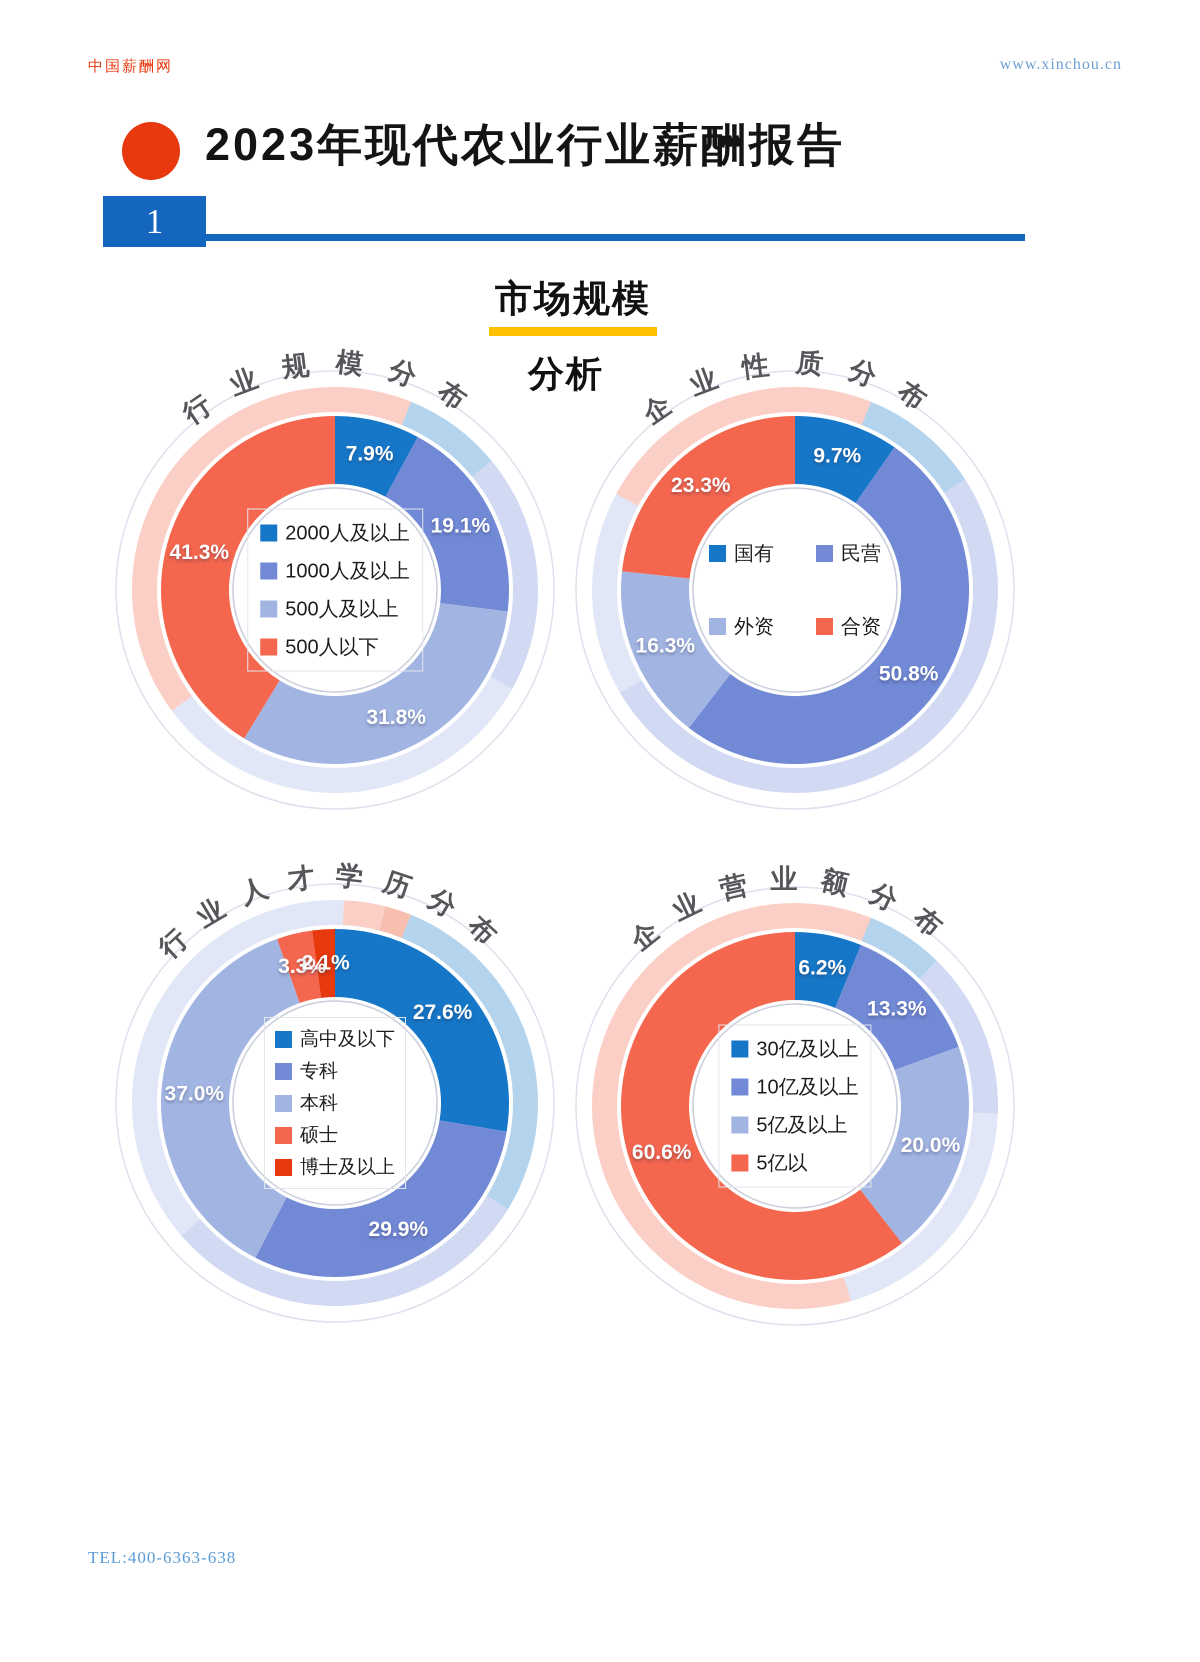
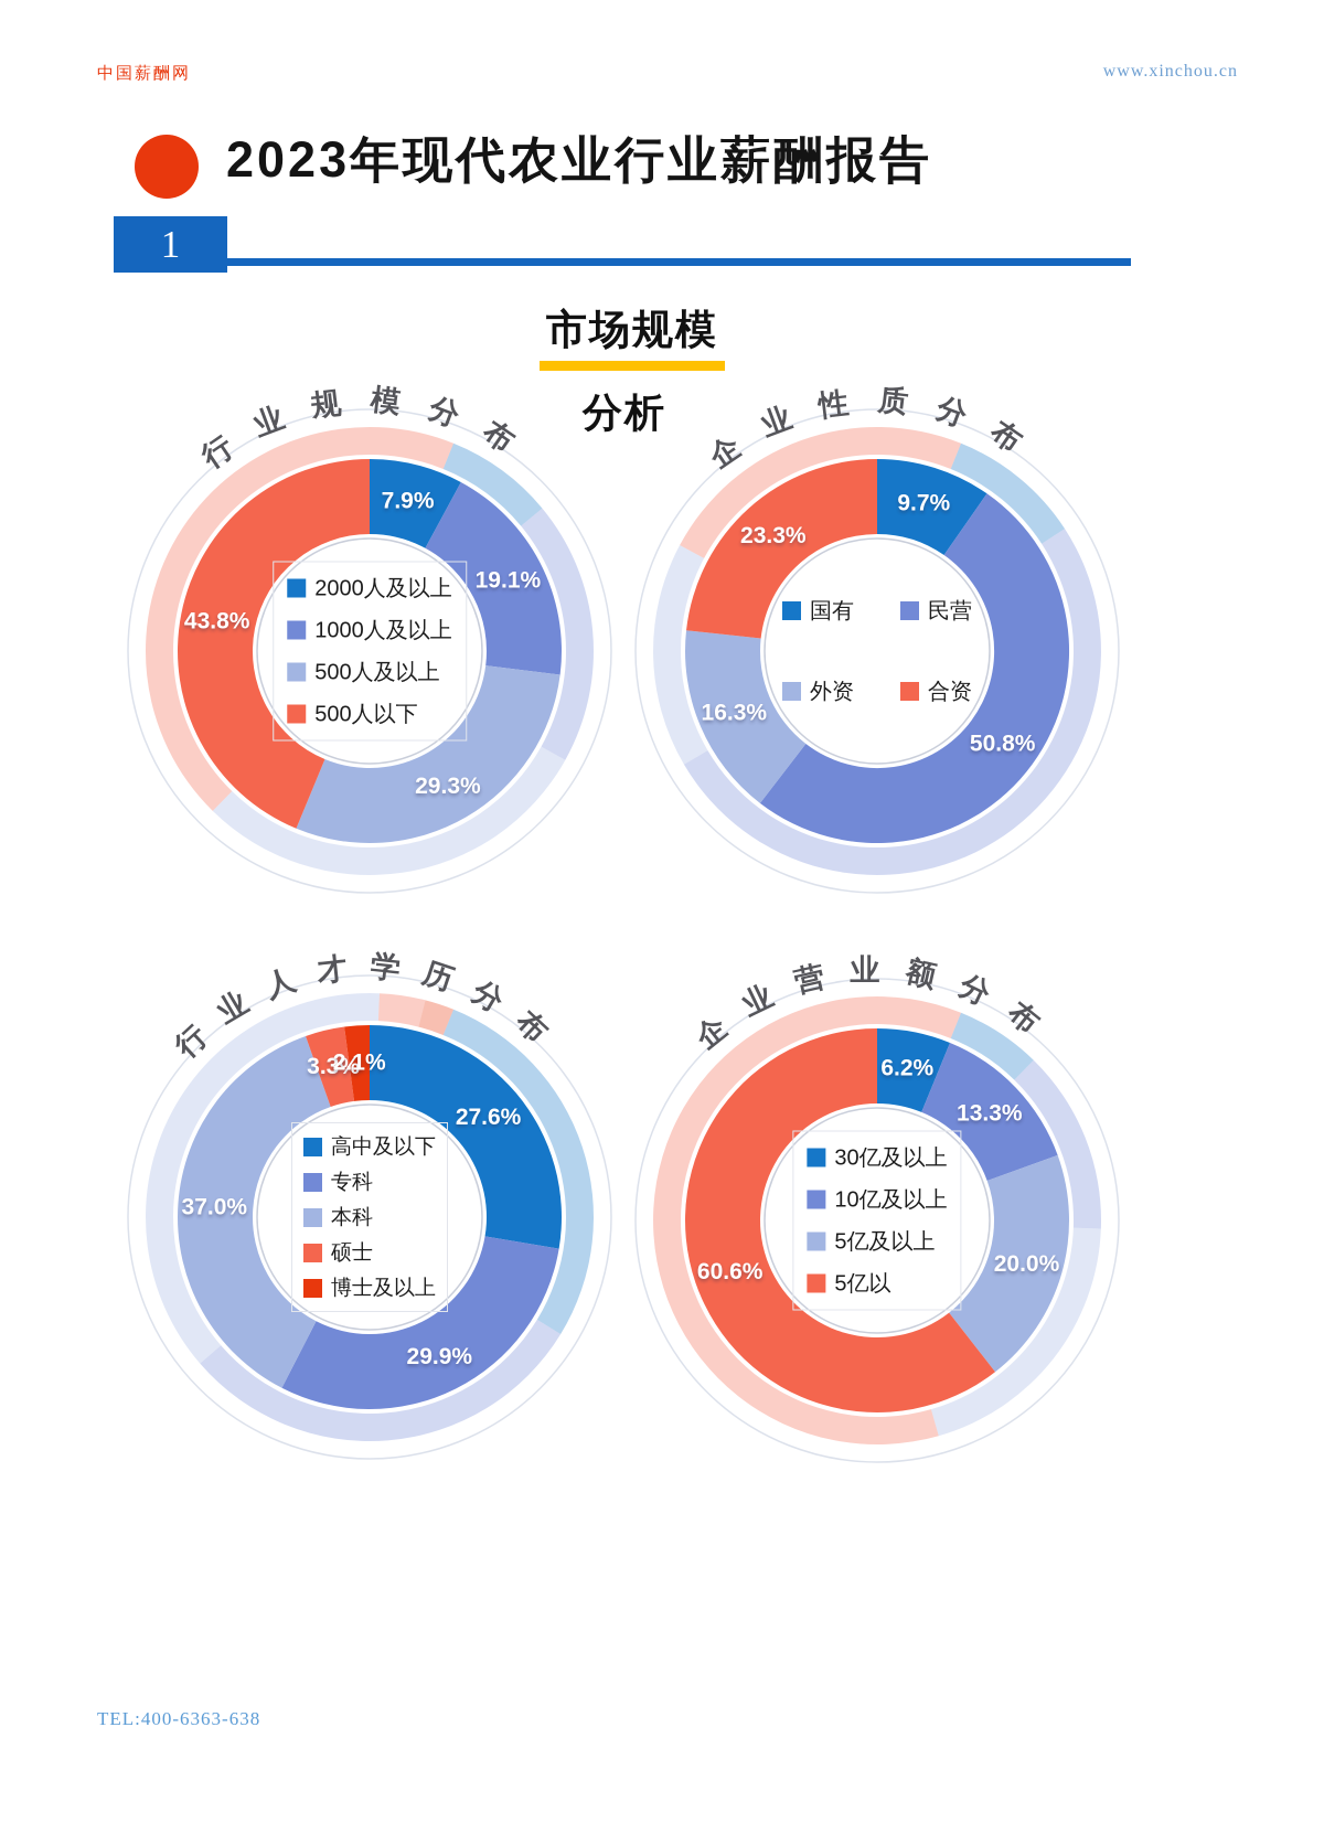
行业规模分布/500人及以上: 31.8% -> 29.3%
行业规模分布/500人以下: 41.3% -> 43.8%
